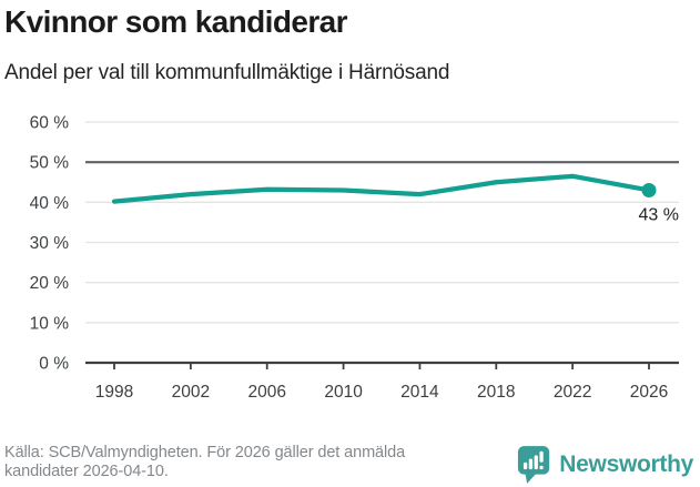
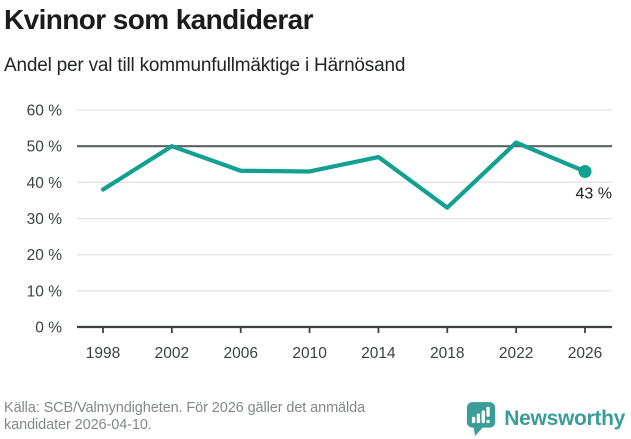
1998: 40% -> 38%
2002: 42% -> 50%
2014: 42% -> 47%
2018: 45% -> 33%
2022: 46% -> 51%
